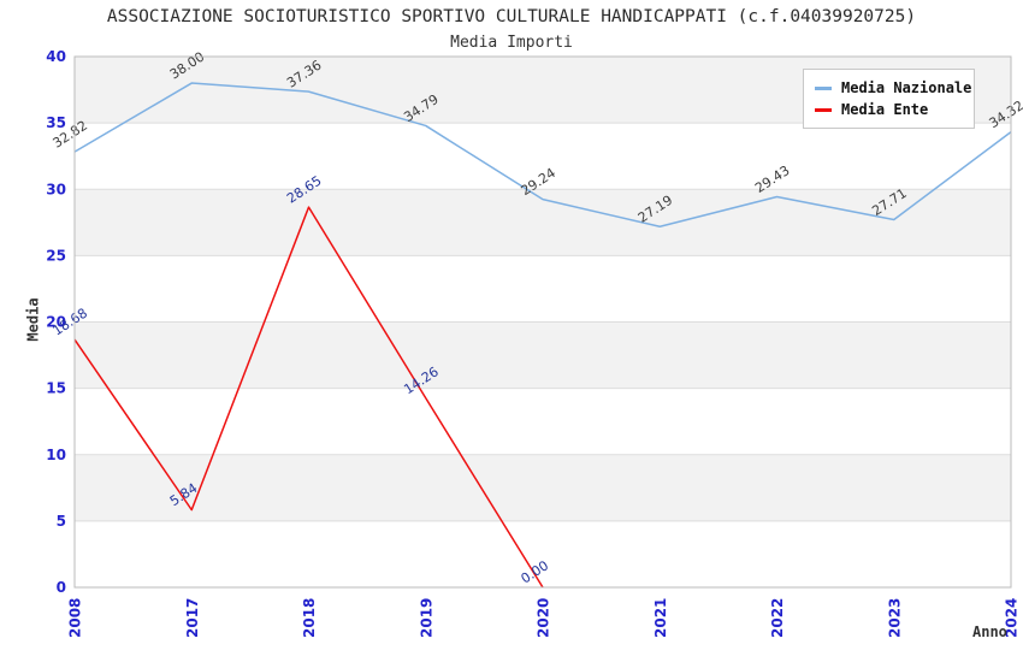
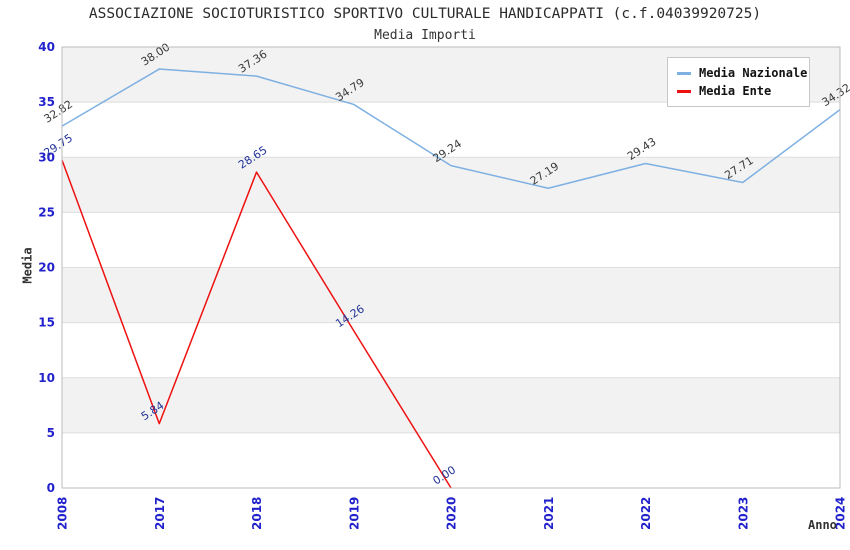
Media Ente/2008: 18.68 -> 29.75
